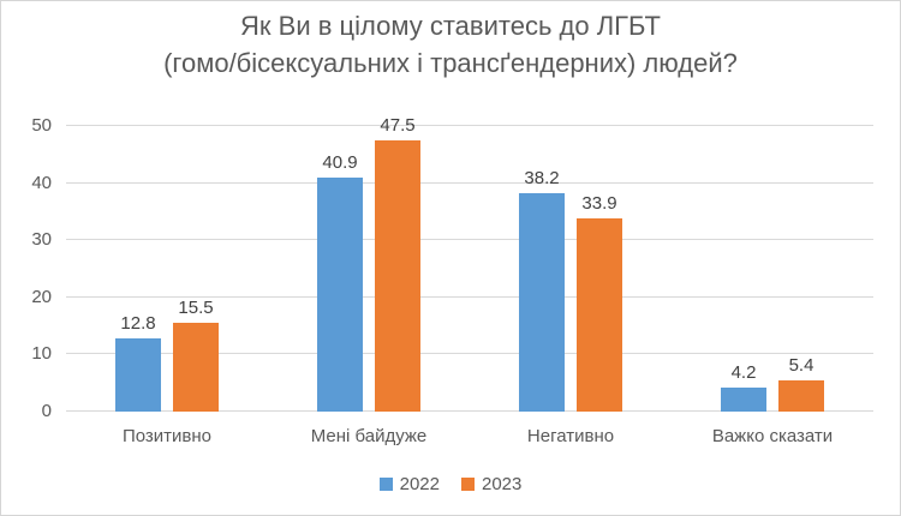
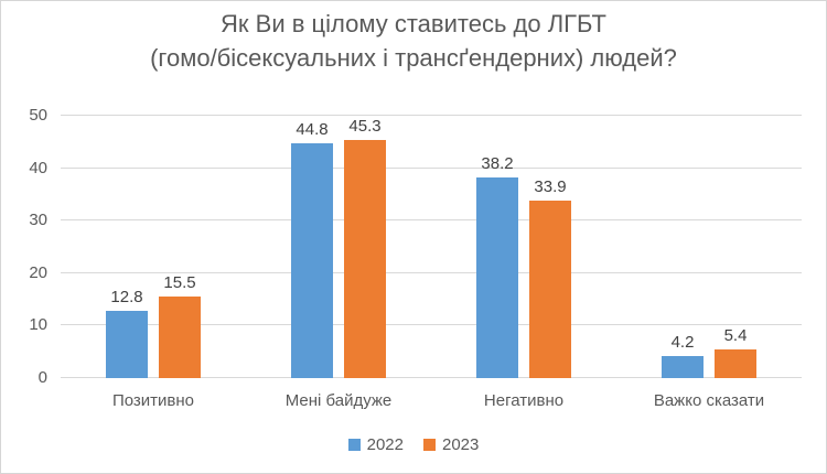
2022/Мені байдуже: 40.9 -> 44.8
2023/Мені байдуже: 47.5 -> 45.3
